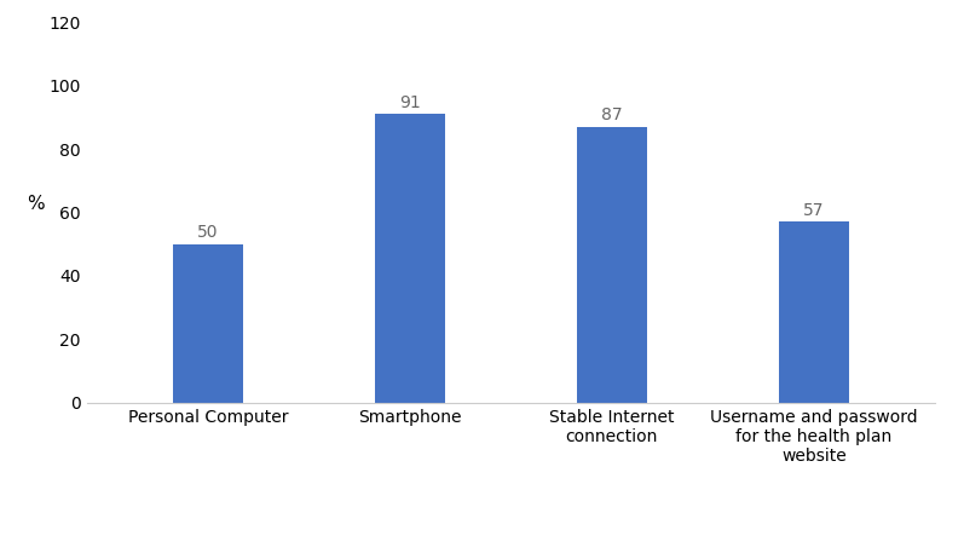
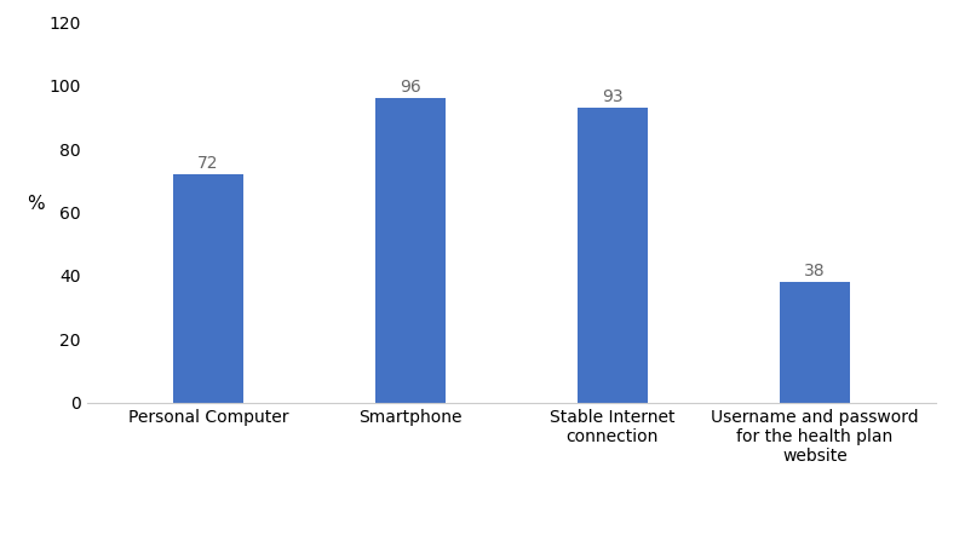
Personal Computer: 50 -> 72
Smartphone: 91 -> 96
Stable Internet connection: 87 -> 93
Username and password for the health plan website: 57 -> 38
